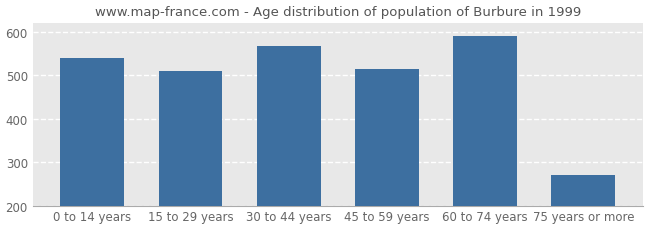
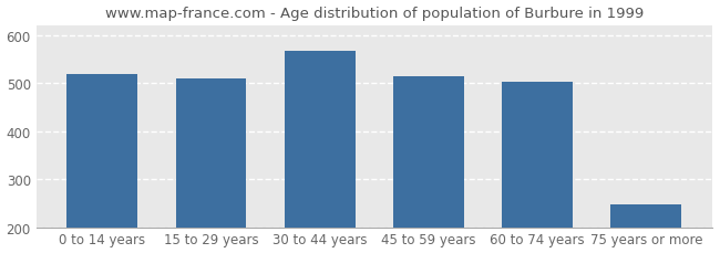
0 to 14 years: 540 -> 518
60 to 74 years: 590 -> 502
75 years or more: 270 -> 248
